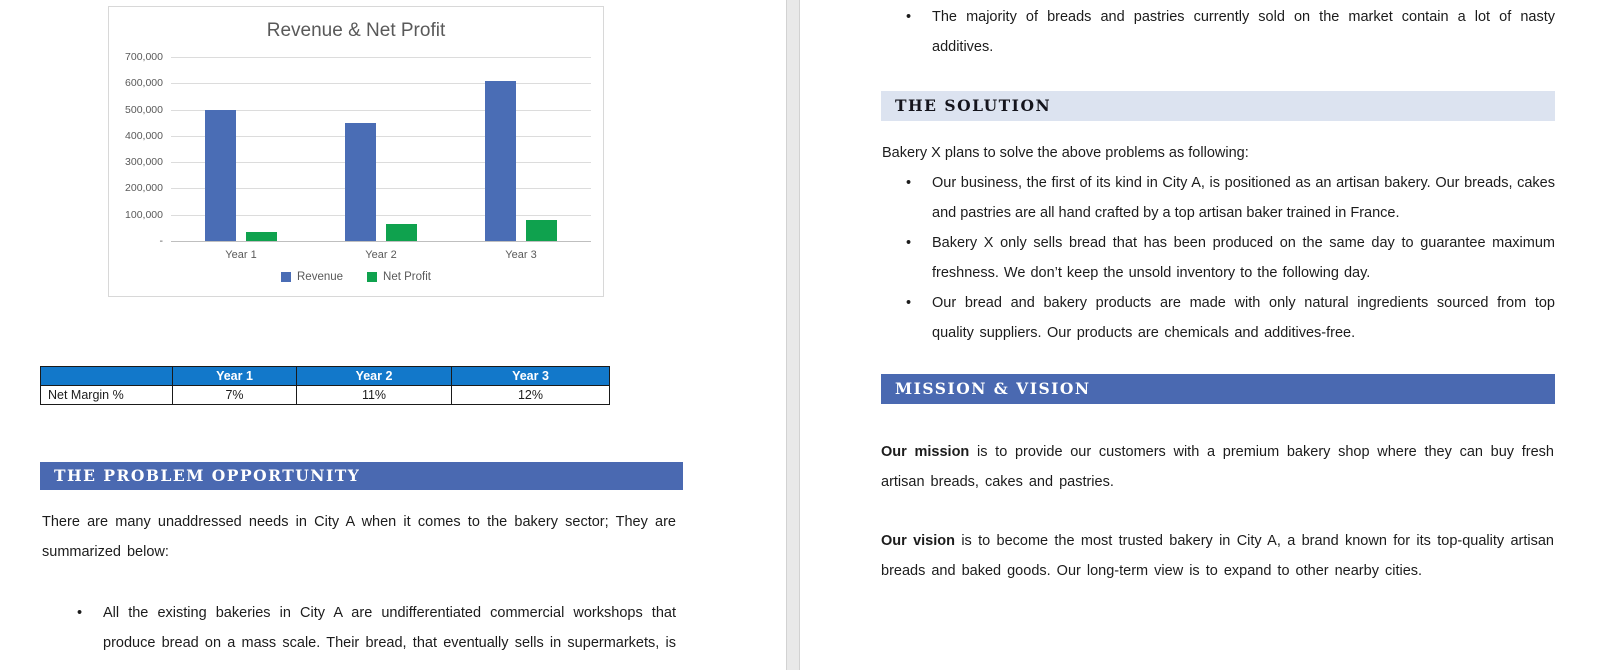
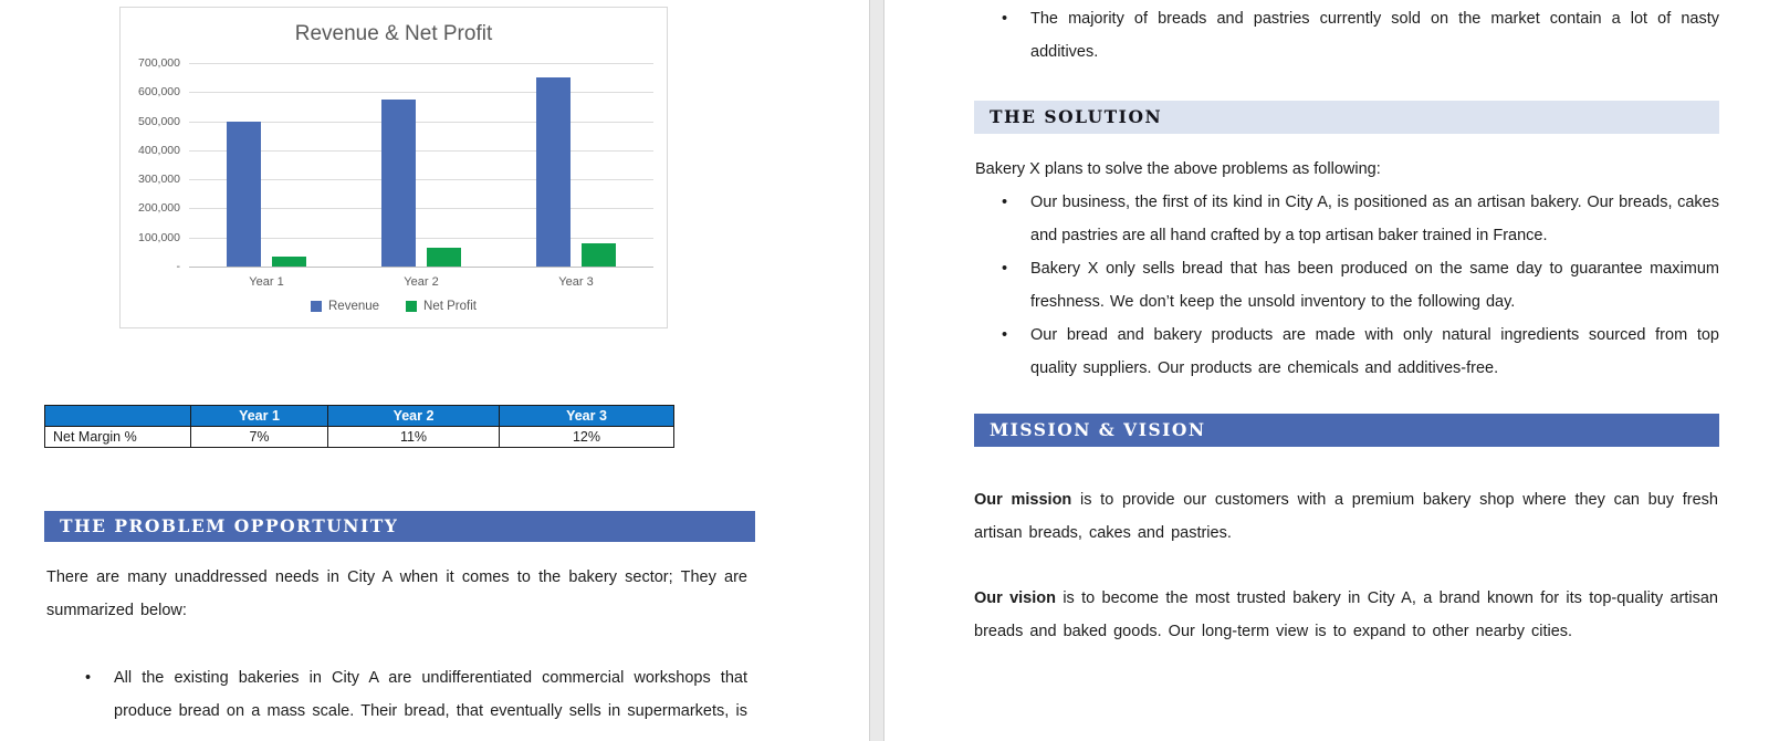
Revenue/Year 2: 450000 -> 580000
Revenue/Year 3: 610000 -> 650000
